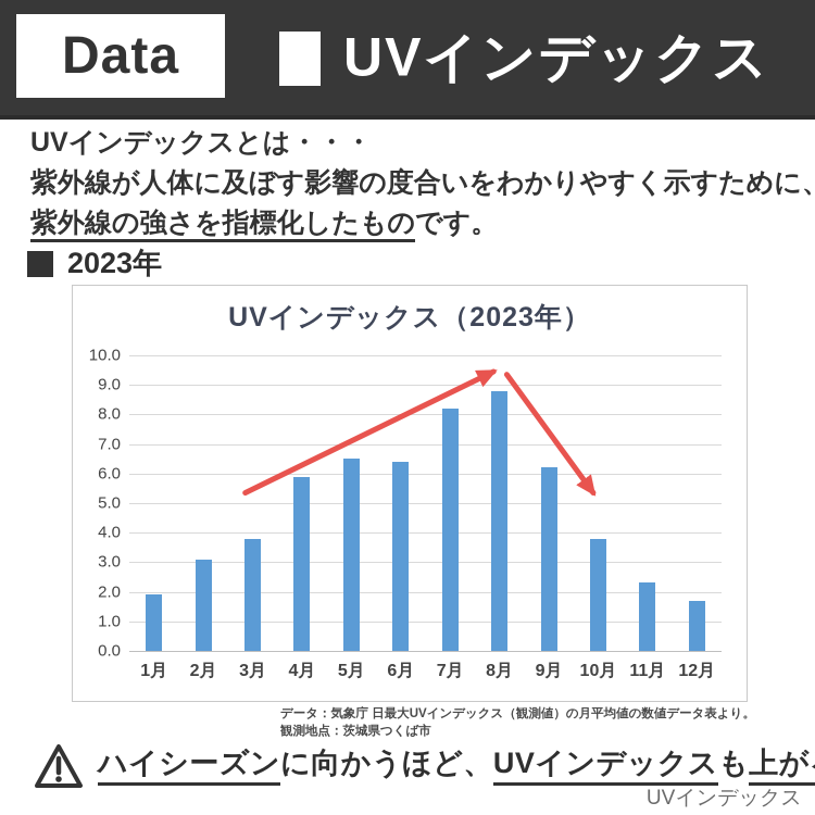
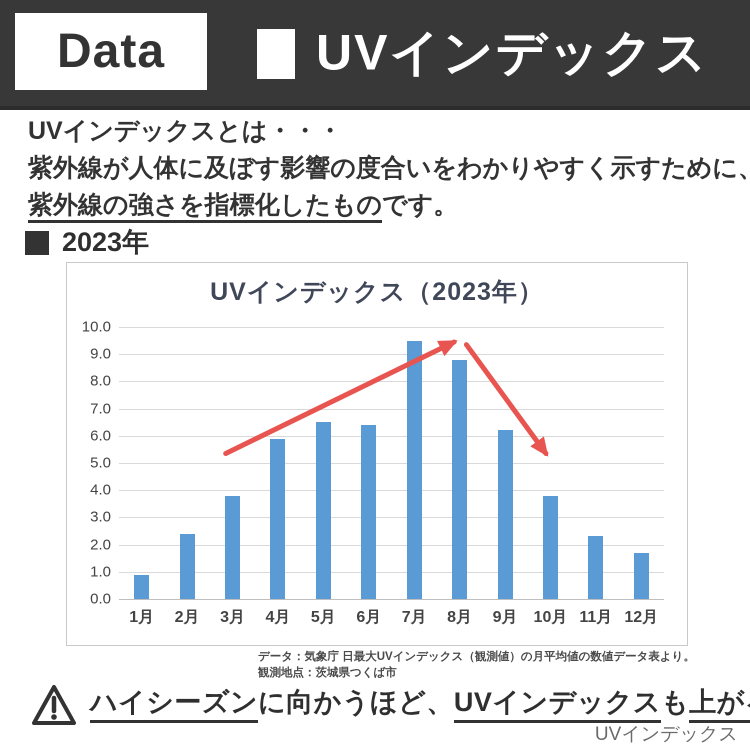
1月: 1.9 -> 0.9
2月: 3.1 -> 2.4
7月: 8.2 -> 9.5
